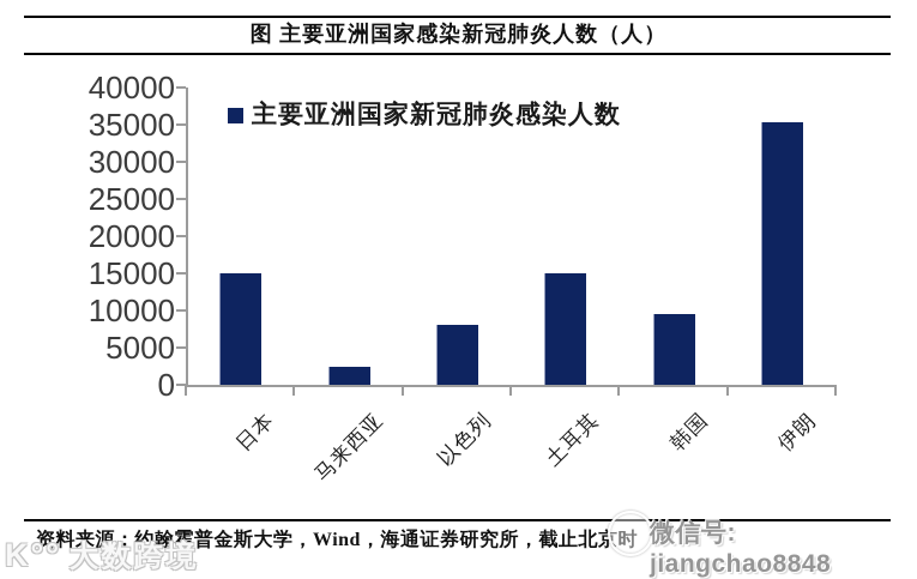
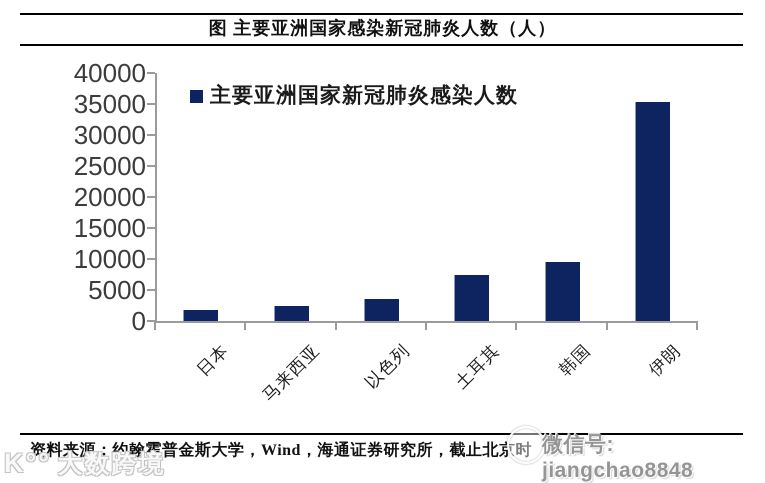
日本: 15000 -> 2000
以色列: 8000 -> 4000
土耳其: 15000 -> 7000
